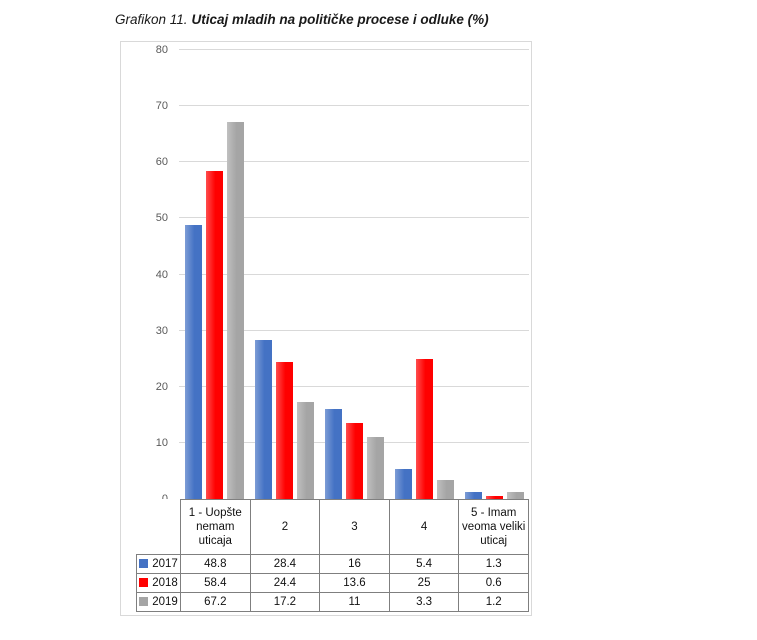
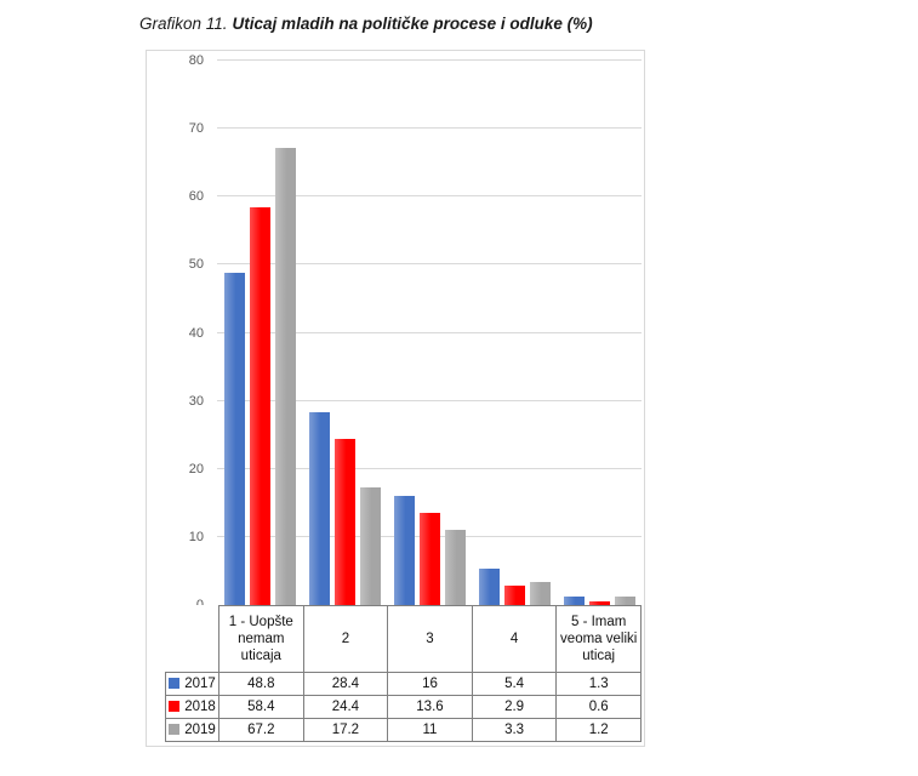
2018/4: 25 -> 2.9
